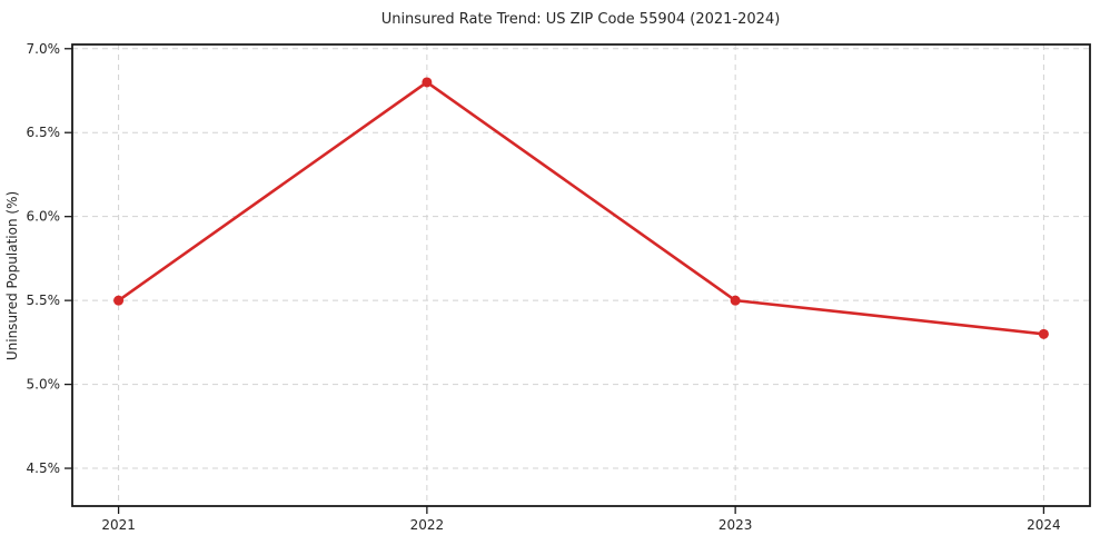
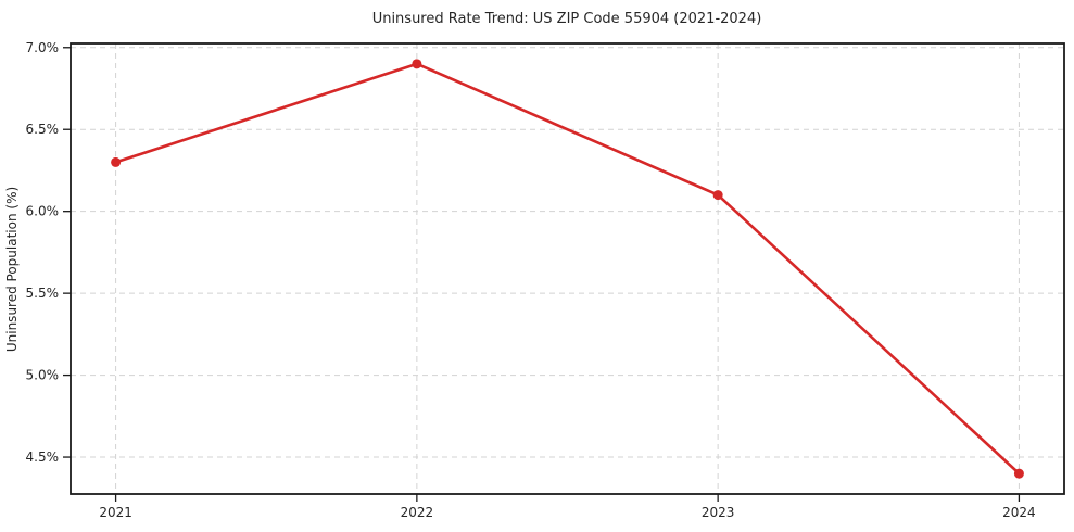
2021: 5.5% -> 6.3%
2022: 6.8% -> 6.9%
2023: 5.5% -> 6.1%
2024: 5.3% -> 4.4%
